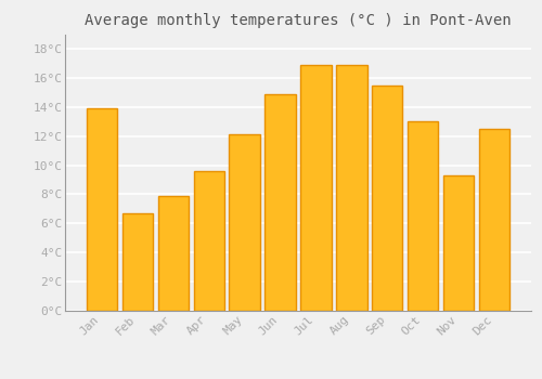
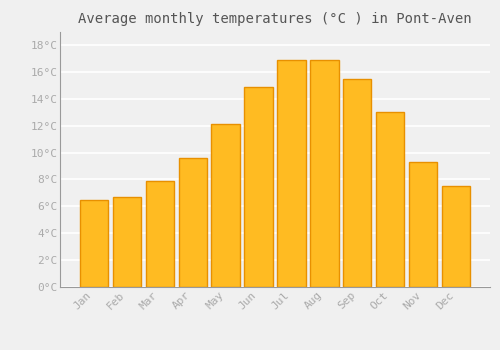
Jan: 13.9°C -> 6.5°C
Dec: 12.5°C -> 7.5°C
